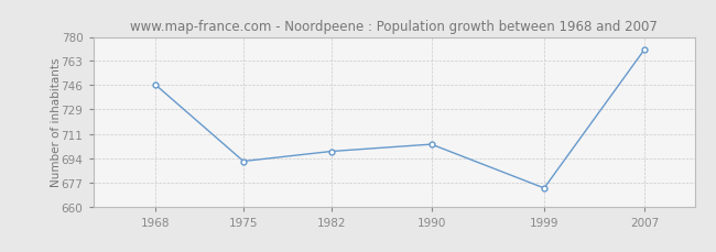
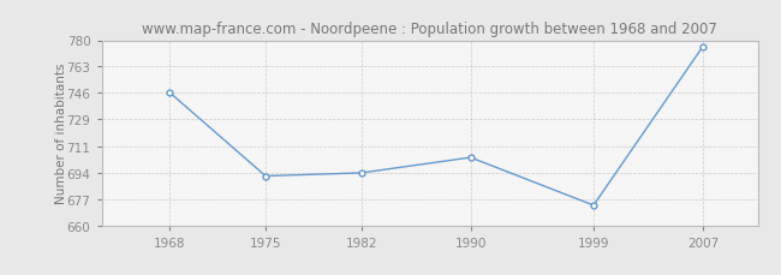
1982: 699 -> 694
2007: 771 -> 776
